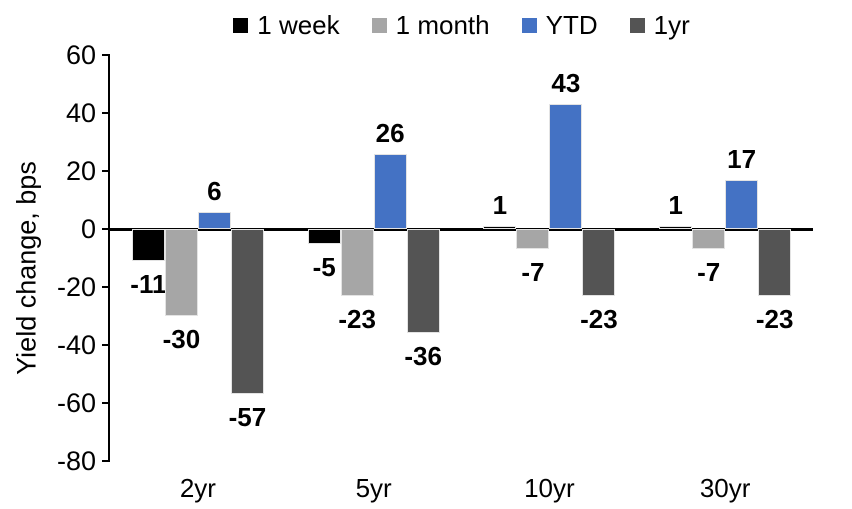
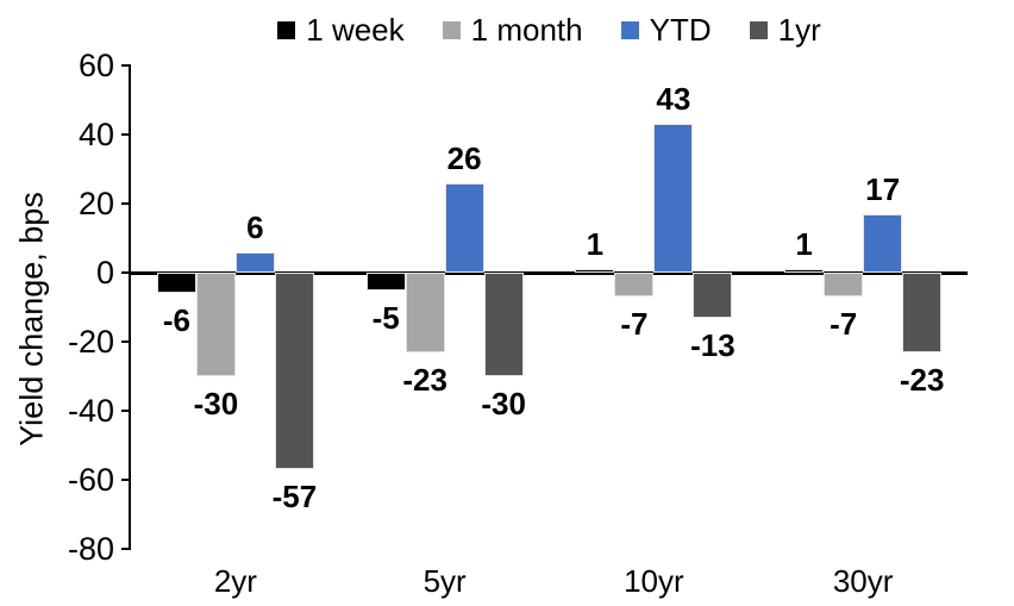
1 week/2yr: -11 -> -6
1yr/5yr: -36 -> -30
1yr/10yr: -23 -> -13
